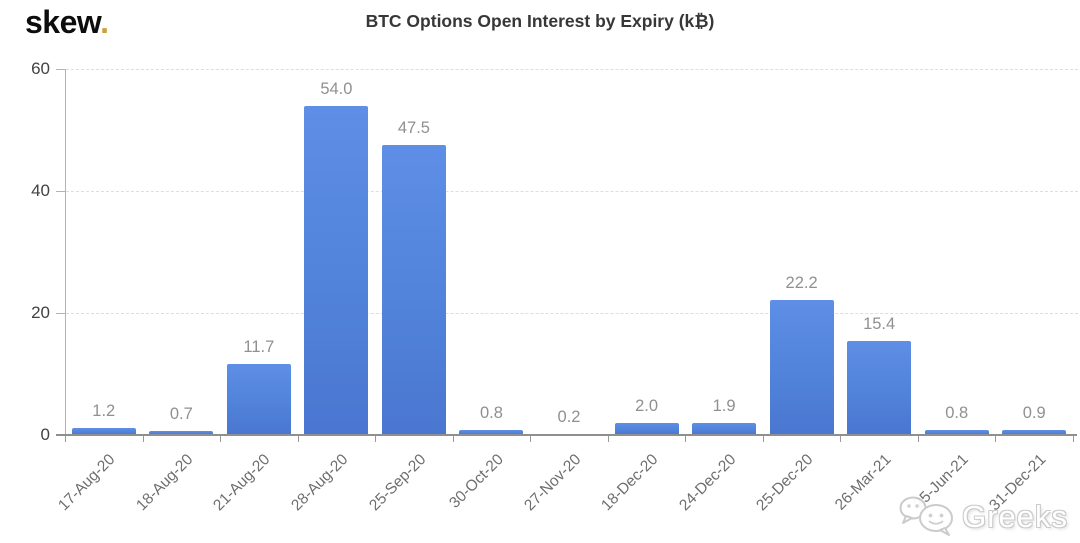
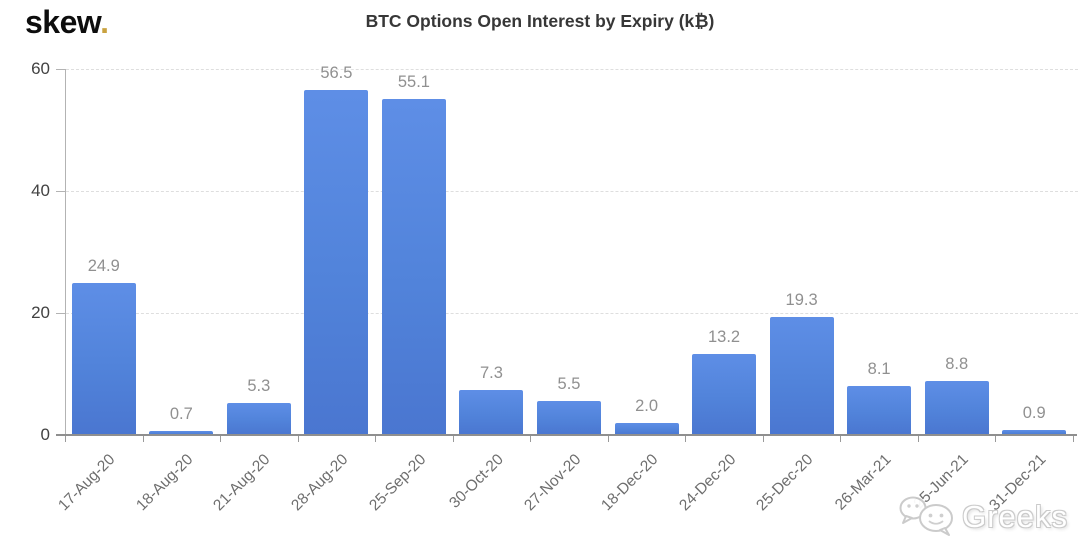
17-Aug-20: 1.2 -> 24.9
21-Aug-20: 11.7 -> 5.3
28-Aug-20: 54.0 -> 56.5
25-Sep-20: 47.5 -> 55.1
30-Oct-20: 0.8 -> 7.3
27-Nov-20: 0.2 -> 5.5
24-Dec-20: 1.9 -> 13.2
25-Dec-20: 22.2 -> 19.3
26-Mar-21: 15.4 -> 8.1
25-Jun-21: 0.8 -> 8.8
